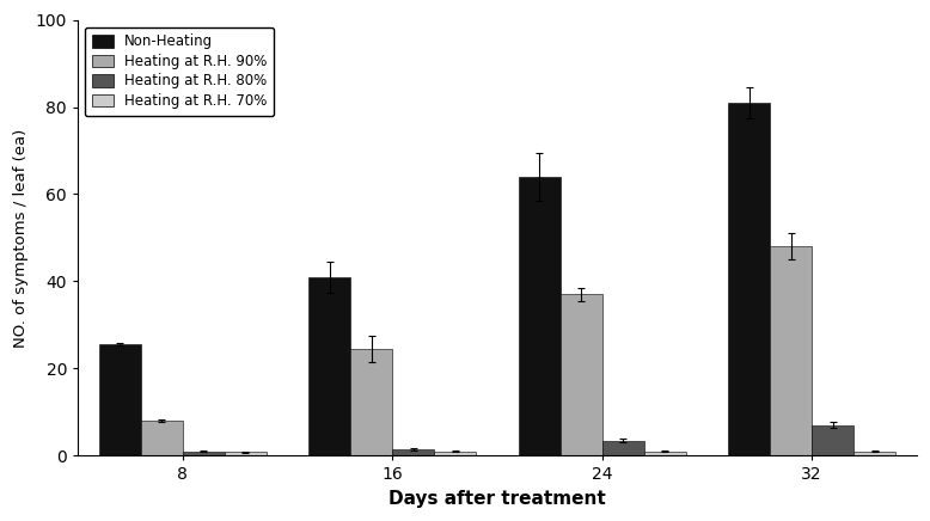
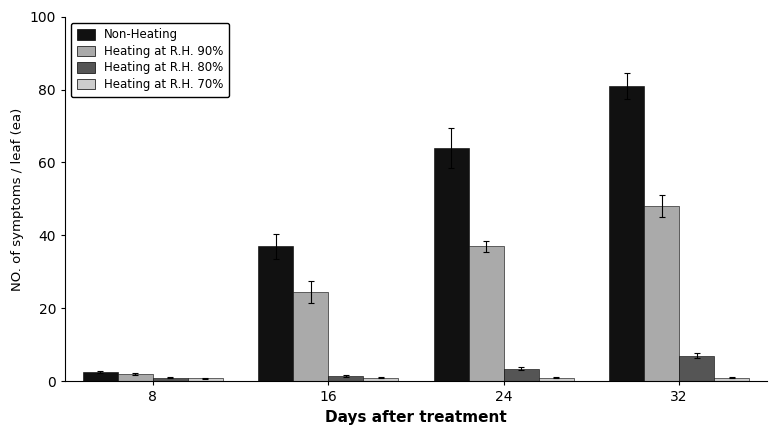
Non-Heating/8: 25.5 -> 2.5
Heating at R.H. 90%/8: 8.0 -> 2.0
Non-Heating/16: 41.0 -> 37.0
